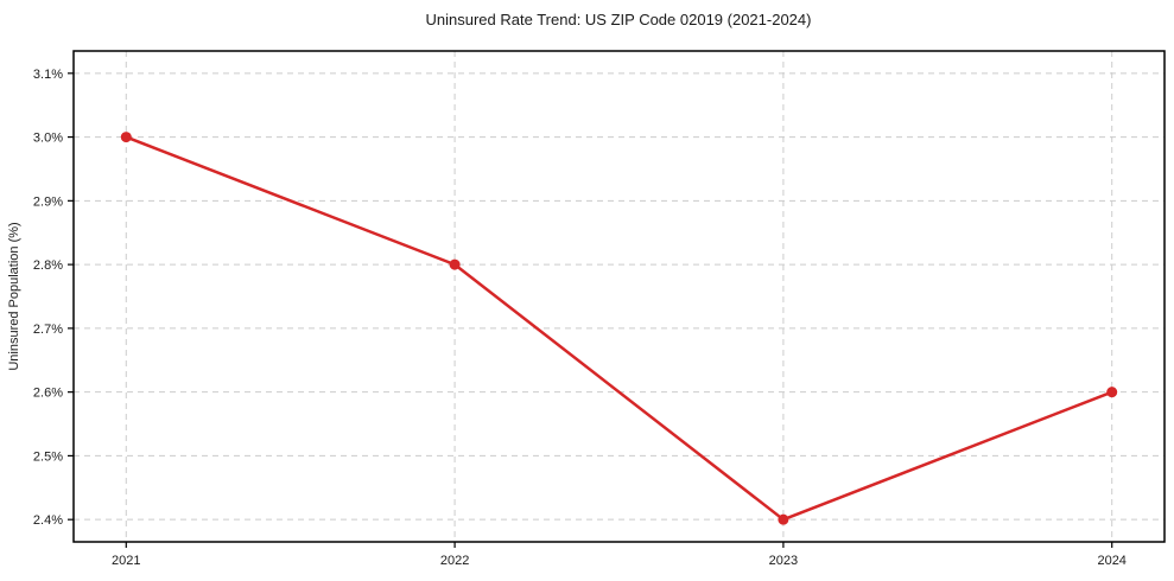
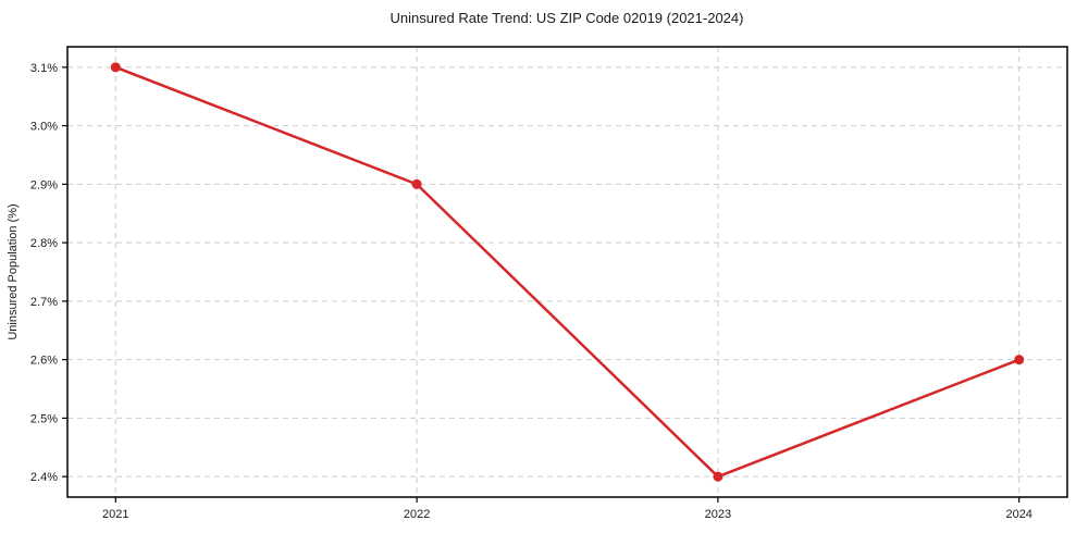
2021: 3.0% -> 3.1%
2022: 2.8% -> 2.9%
